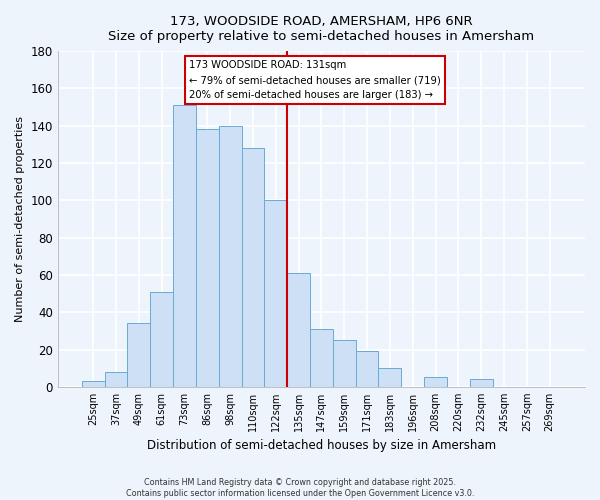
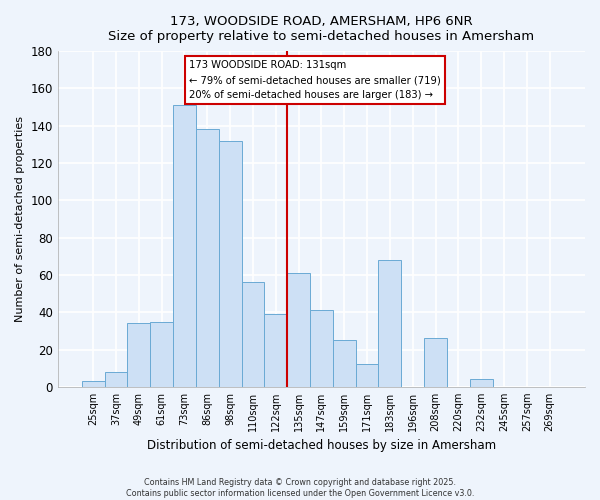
61sqm: 51 -> 35
98sqm: 140 -> 132
110sqm: 128 -> 56
122sqm: 100 -> 39
147sqm: 31 -> 41
171sqm: 19 -> 12
183sqm: 10 -> 68
208sqm: 5 -> 26
